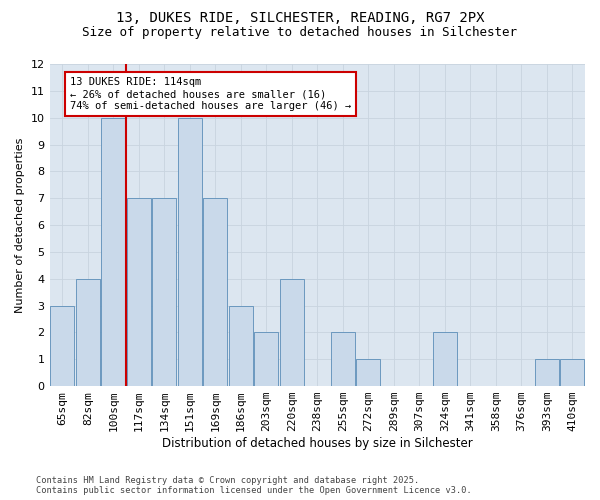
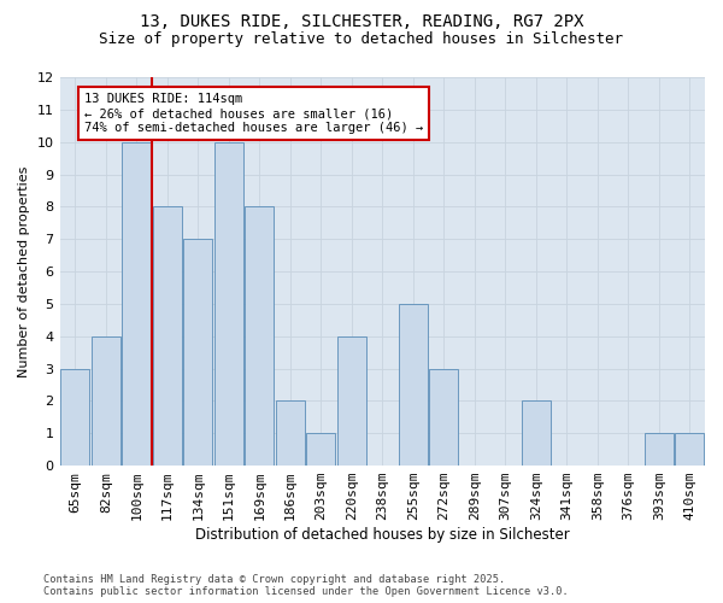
117sqm: 7 -> 8
169sqm: 7 -> 8
186sqm: 3 -> 2
203sqm: 2 -> 1
255sqm: 2 -> 5
272sqm: 1 -> 3
